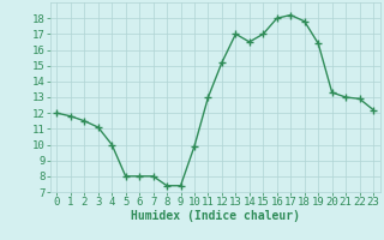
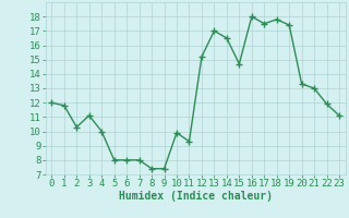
2: 11.5 -> 10.3
11: 13.0 -> 9.3
15: 17.0 -> 14.7
17: 18.2 -> 17.5
19: 16.4 -> 17.4
22: 12.9 -> 11.9
23: 12.2 -> 11.1
